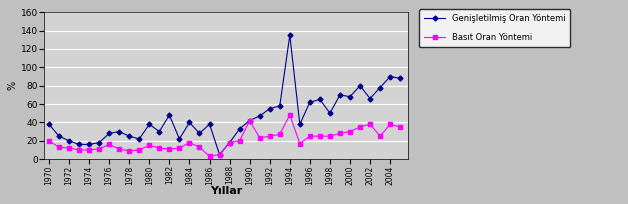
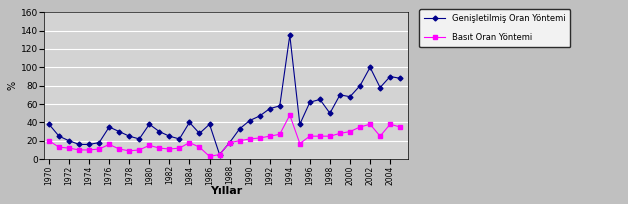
Genişletilmiş Oran Yöntemi/1976: 28 -> 35
Genişletilmiş Oran Yöntemi/1982: 48 -> 25
Basıt Oran Yöntemi/1990: 42 -> 22
Genişletilmiş Oran Yöntemi/2002: 66 -> 100
